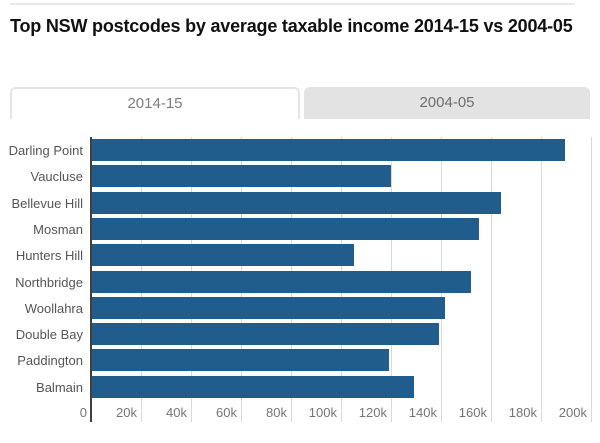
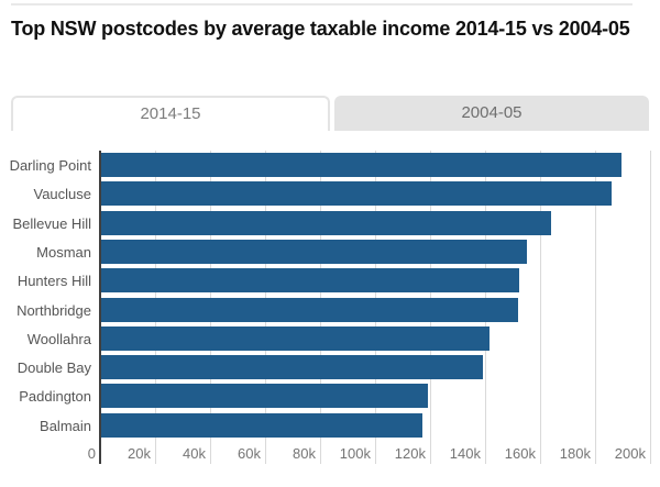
Vaucluse: 120k -> 186k
Hunters Hill: 105k -> 152k
Balmain: 129k -> 117k
